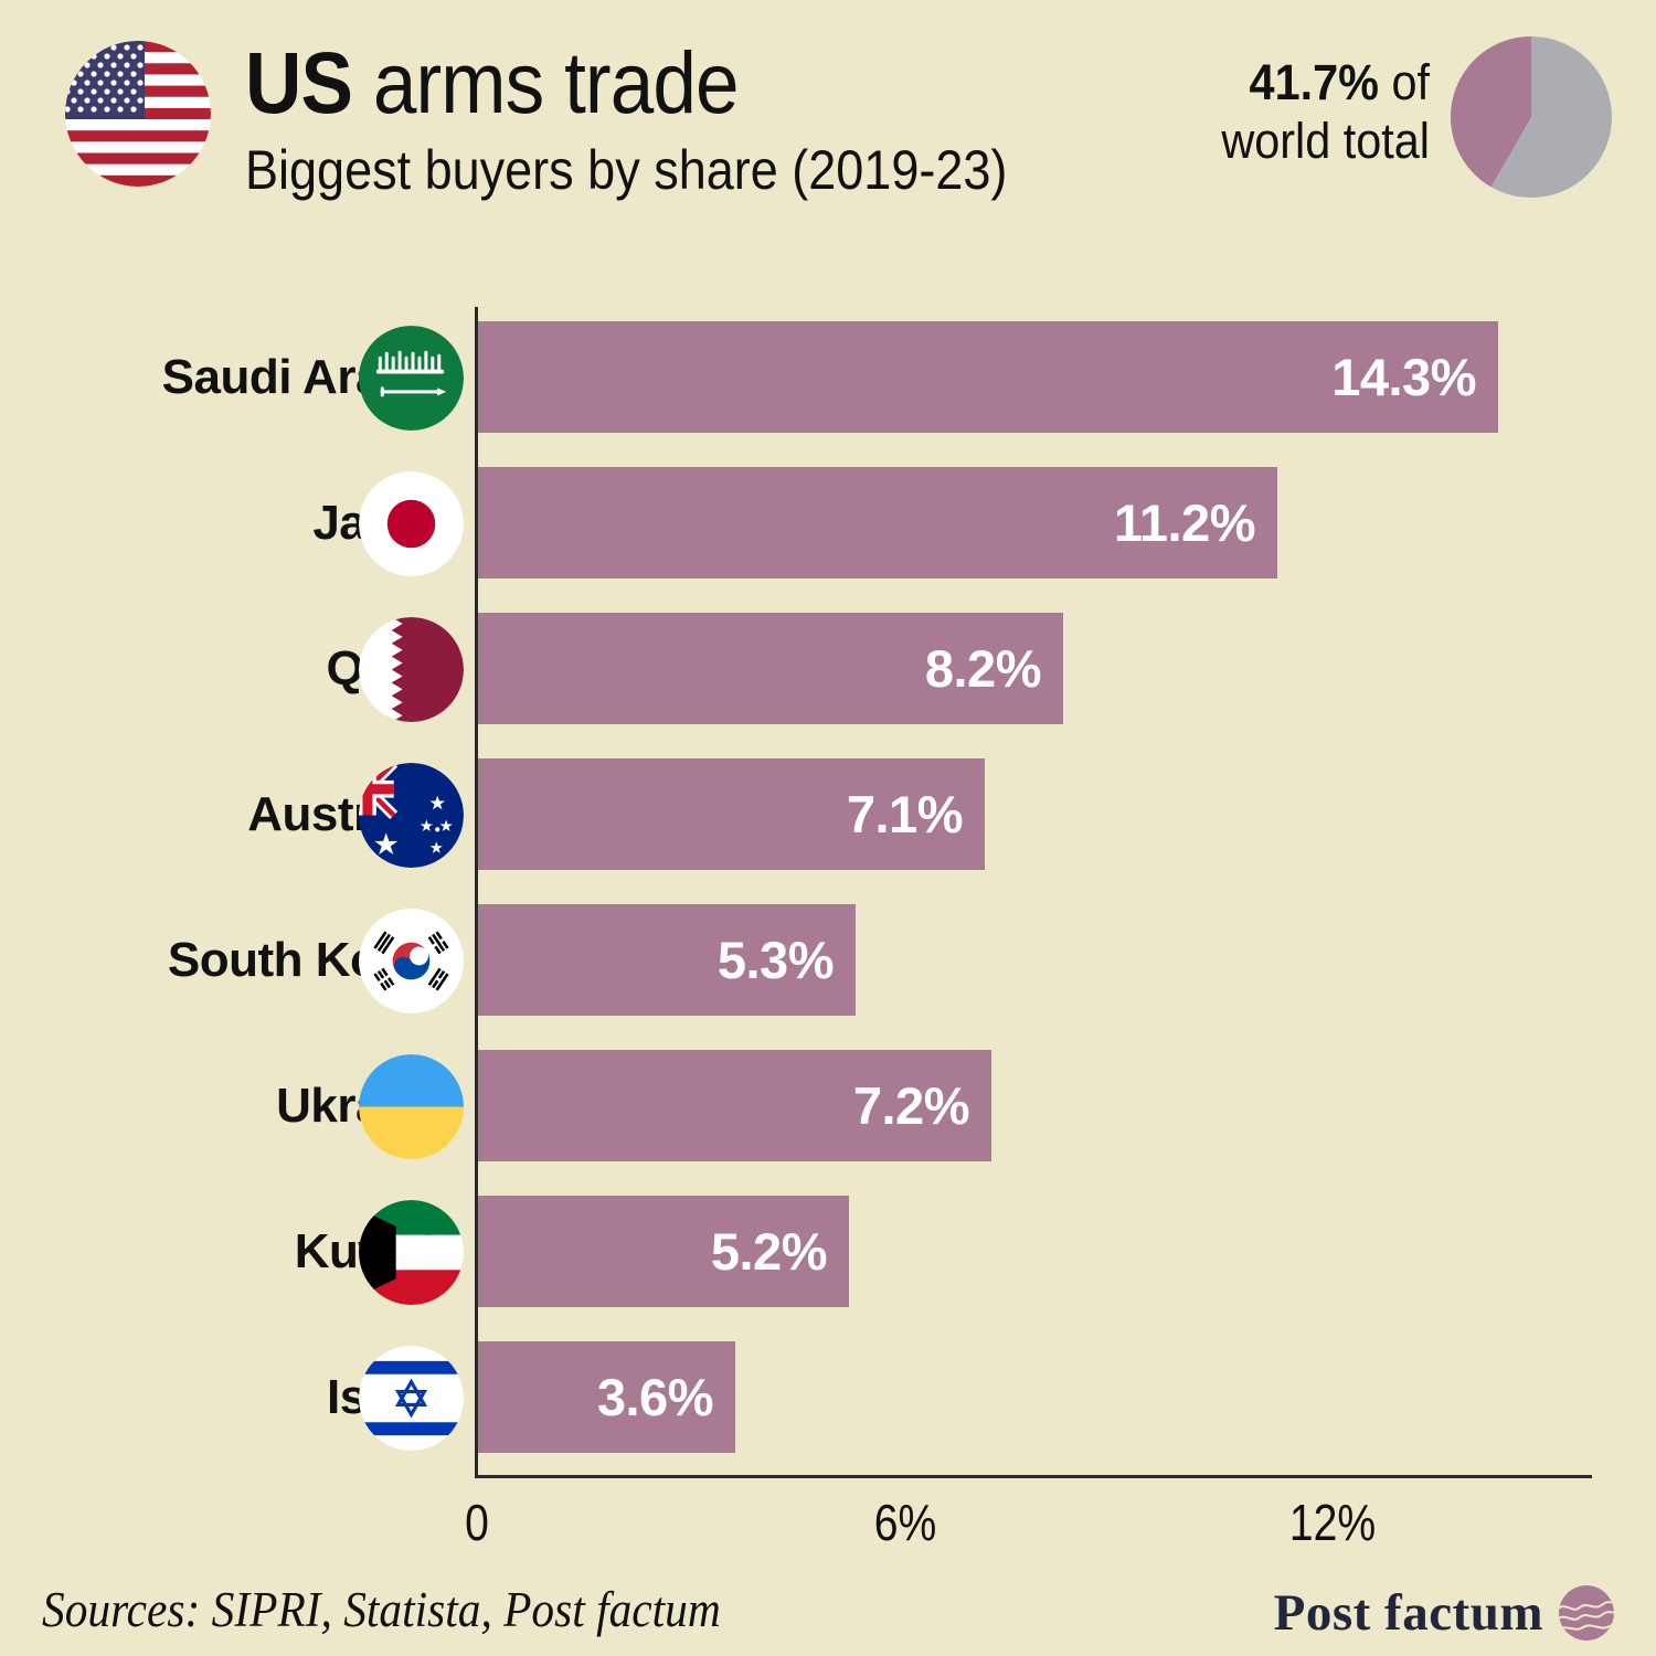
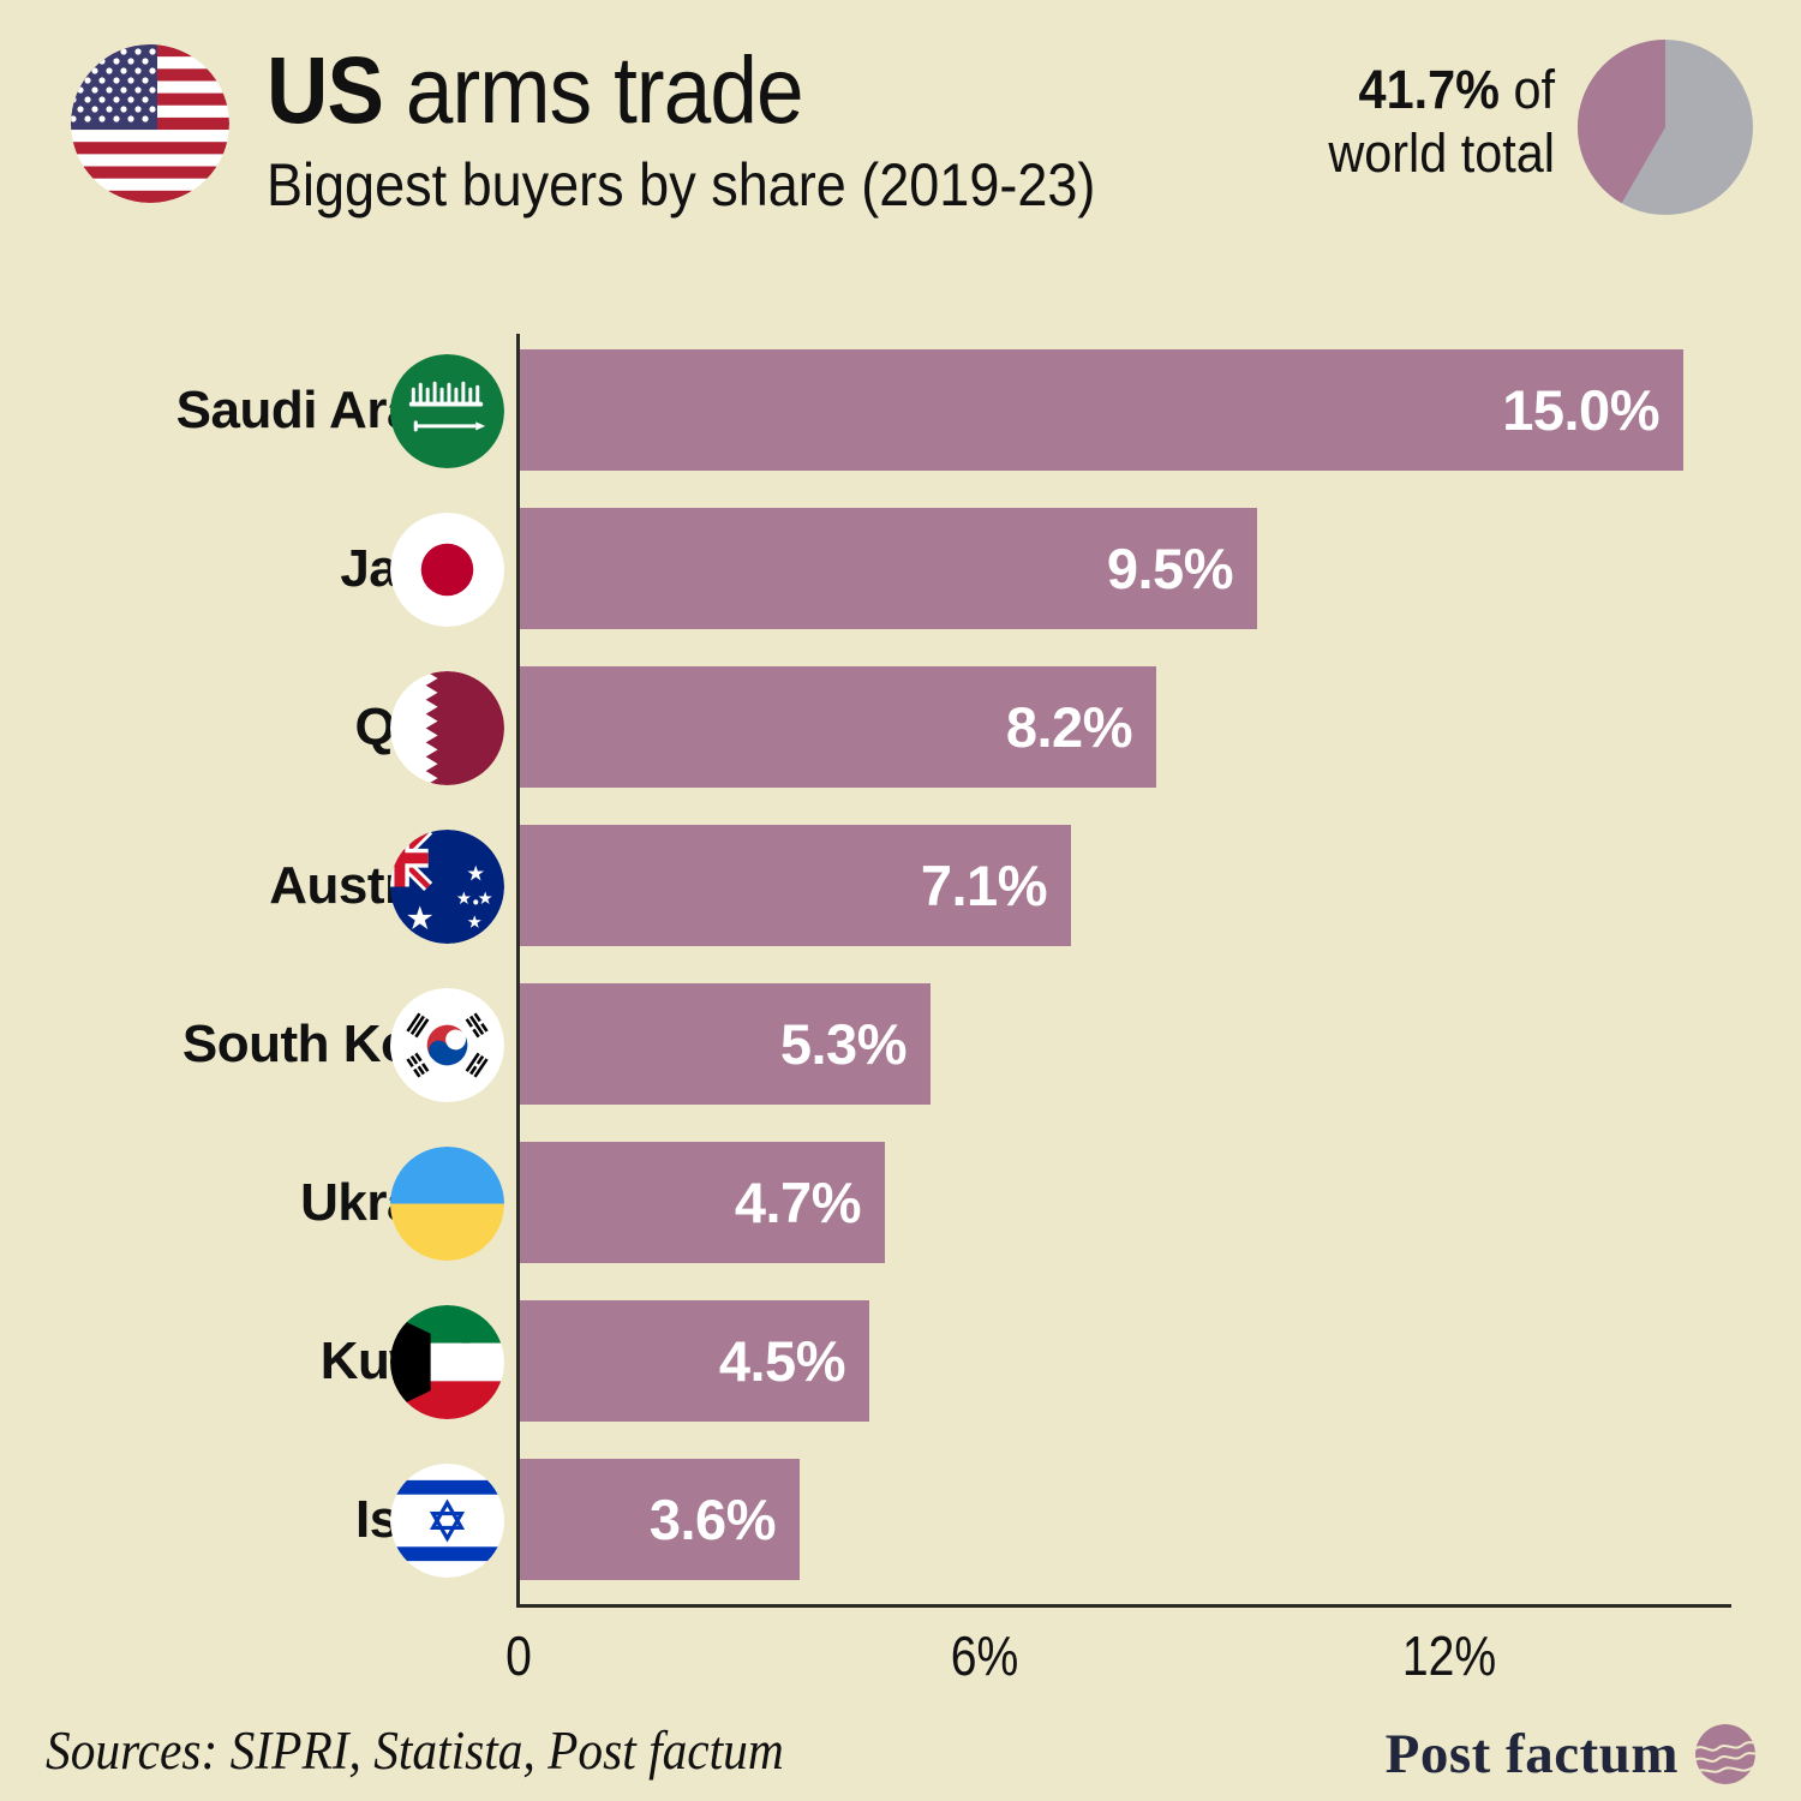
Saudi Arabia: 14.3% -> 15.0%
Japan: 11.2% -> 9.5%
Ukraine: 7.2% -> 4.7%
Kuwait: 5.2% -> 4.5%
